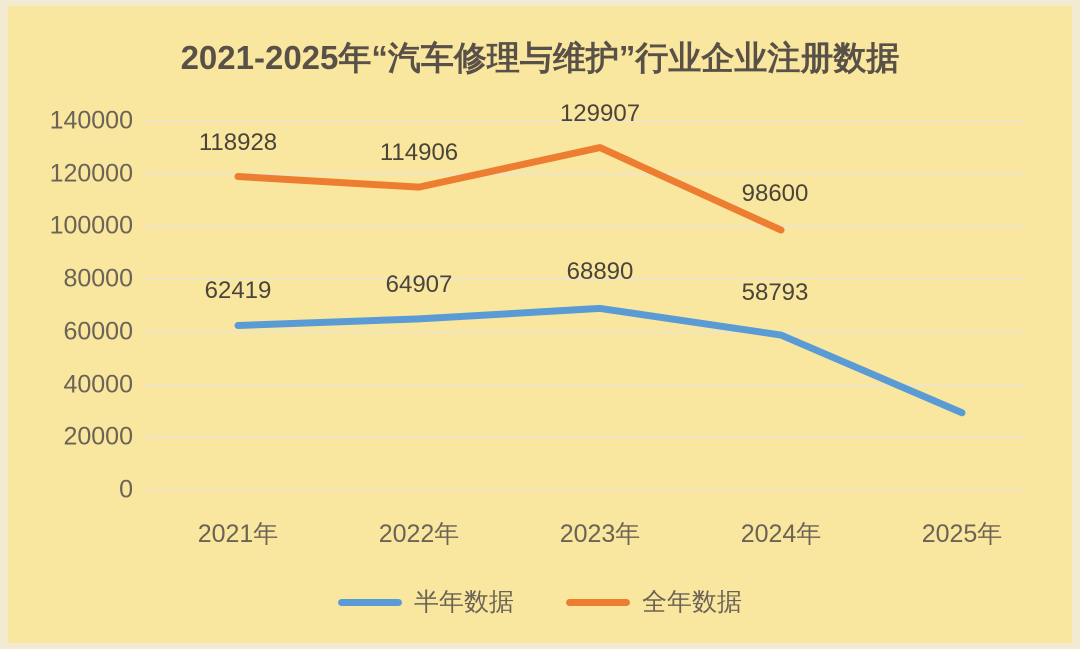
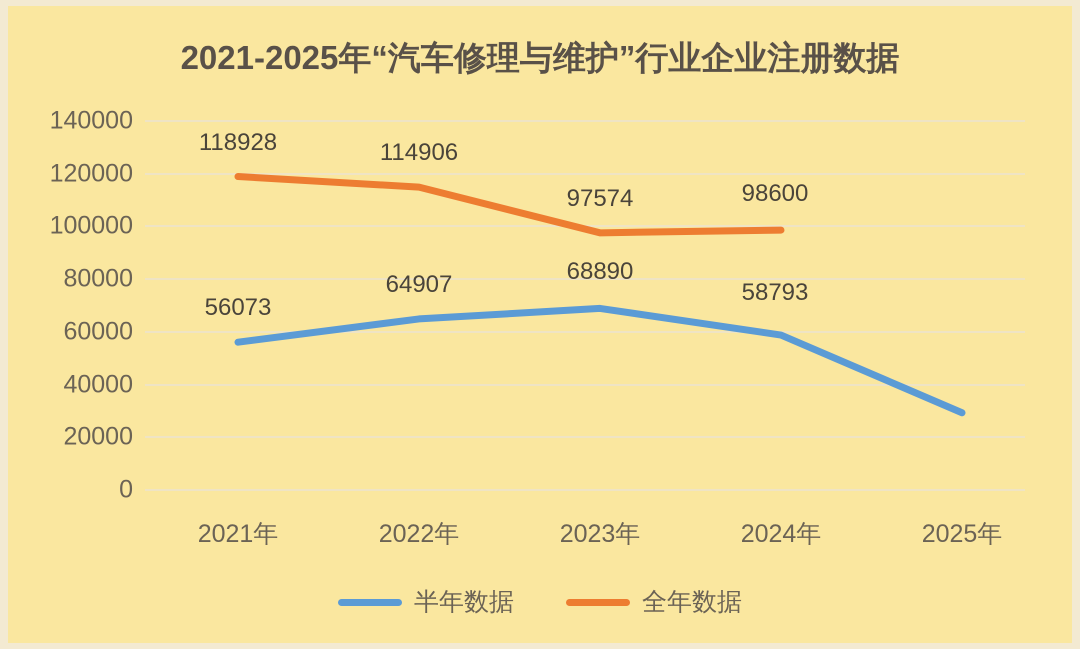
半年数据/2021年: 62419 -> 56073
全年数据/2023年: 129907 -> 97574
